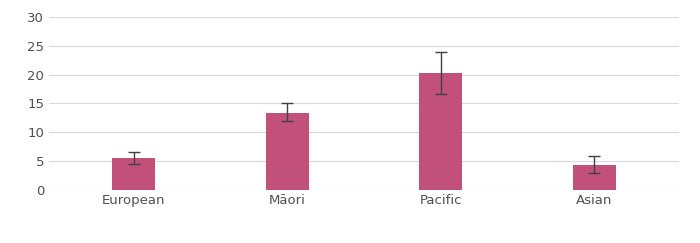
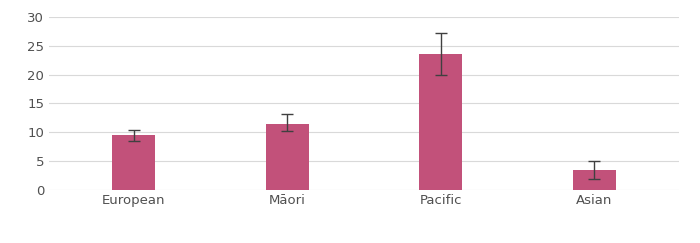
European: 5.5 -> 9.4
Māori: 13.3 -> 11.4
Pacific: 20.3 -> 23.6
Asian: 4.3 -> 3.4
